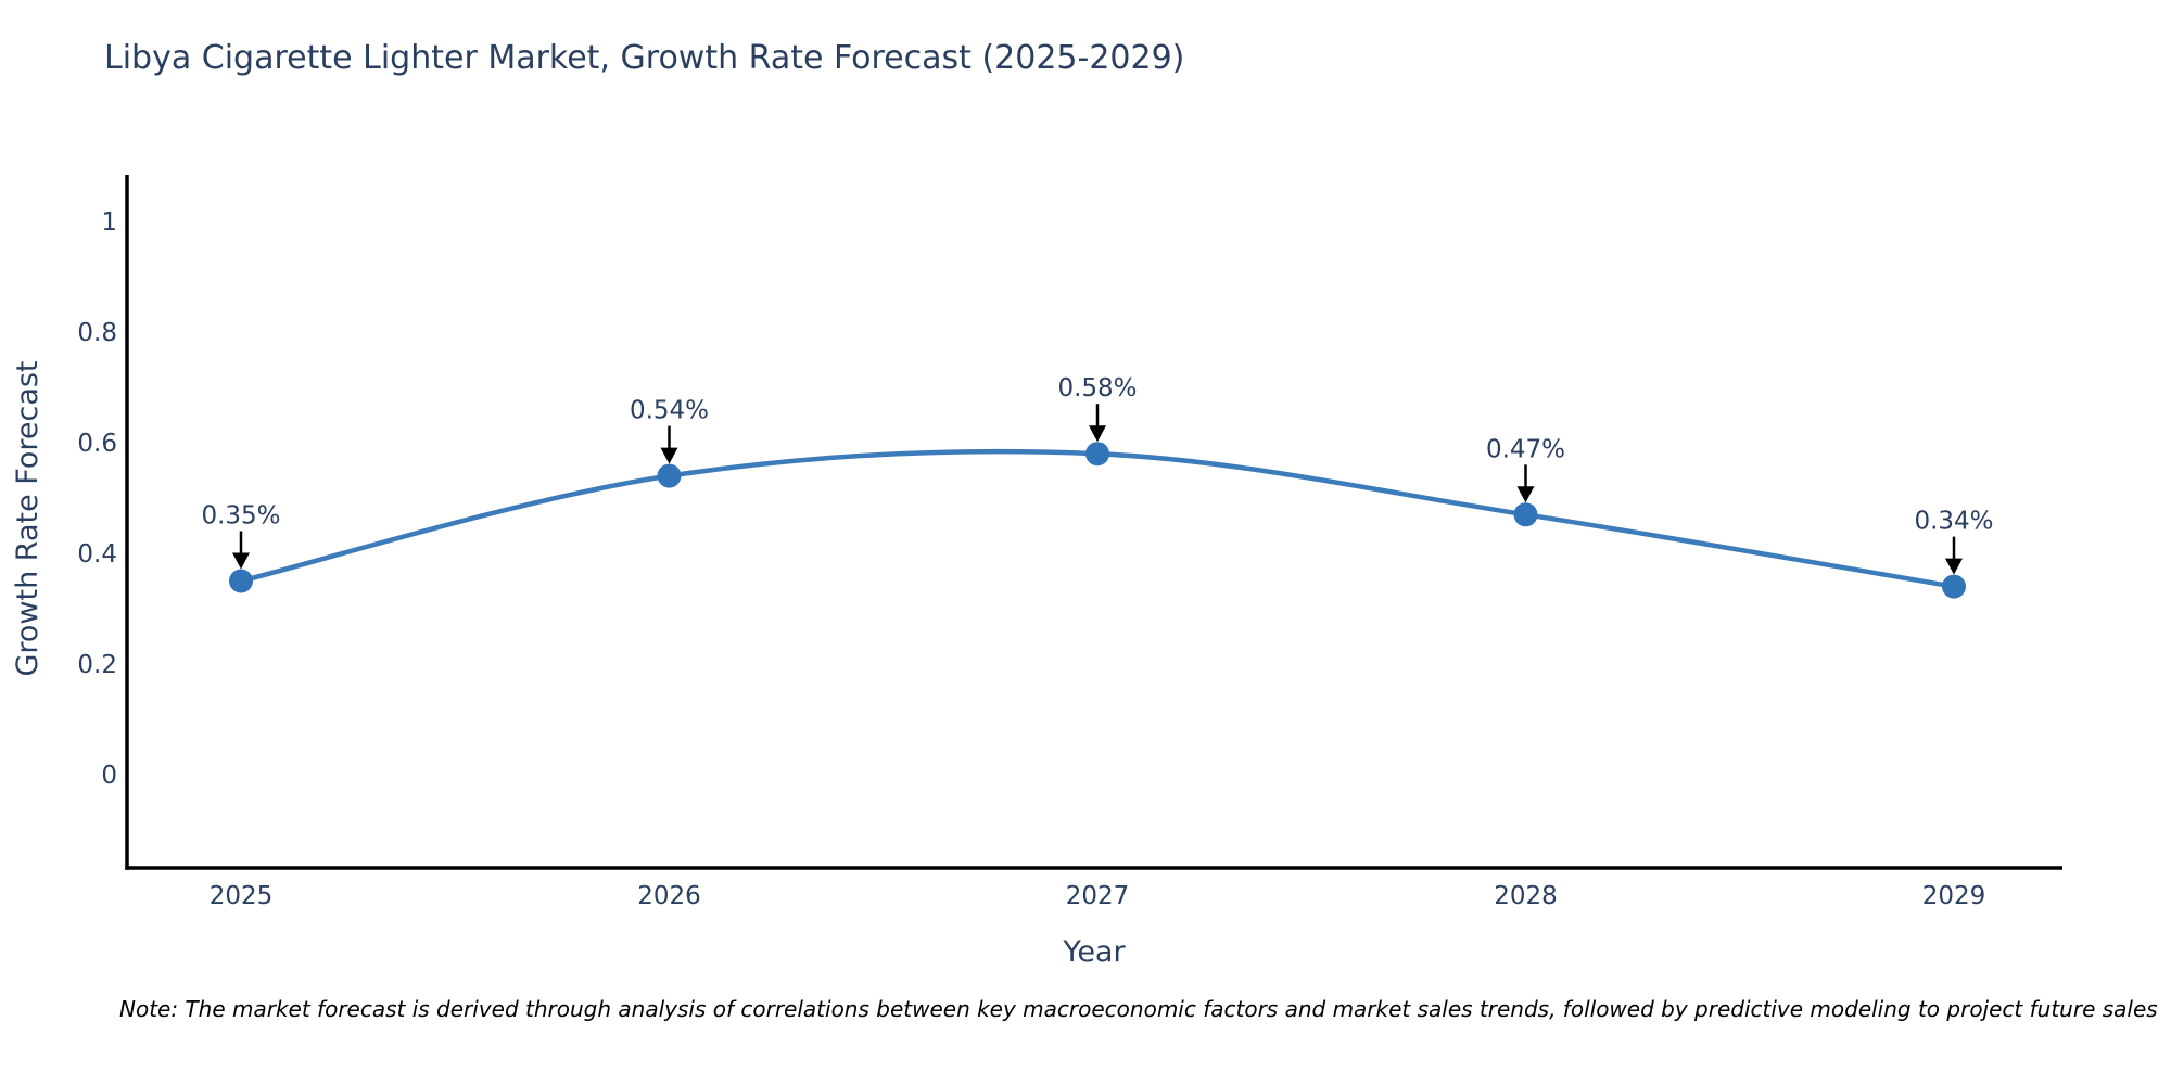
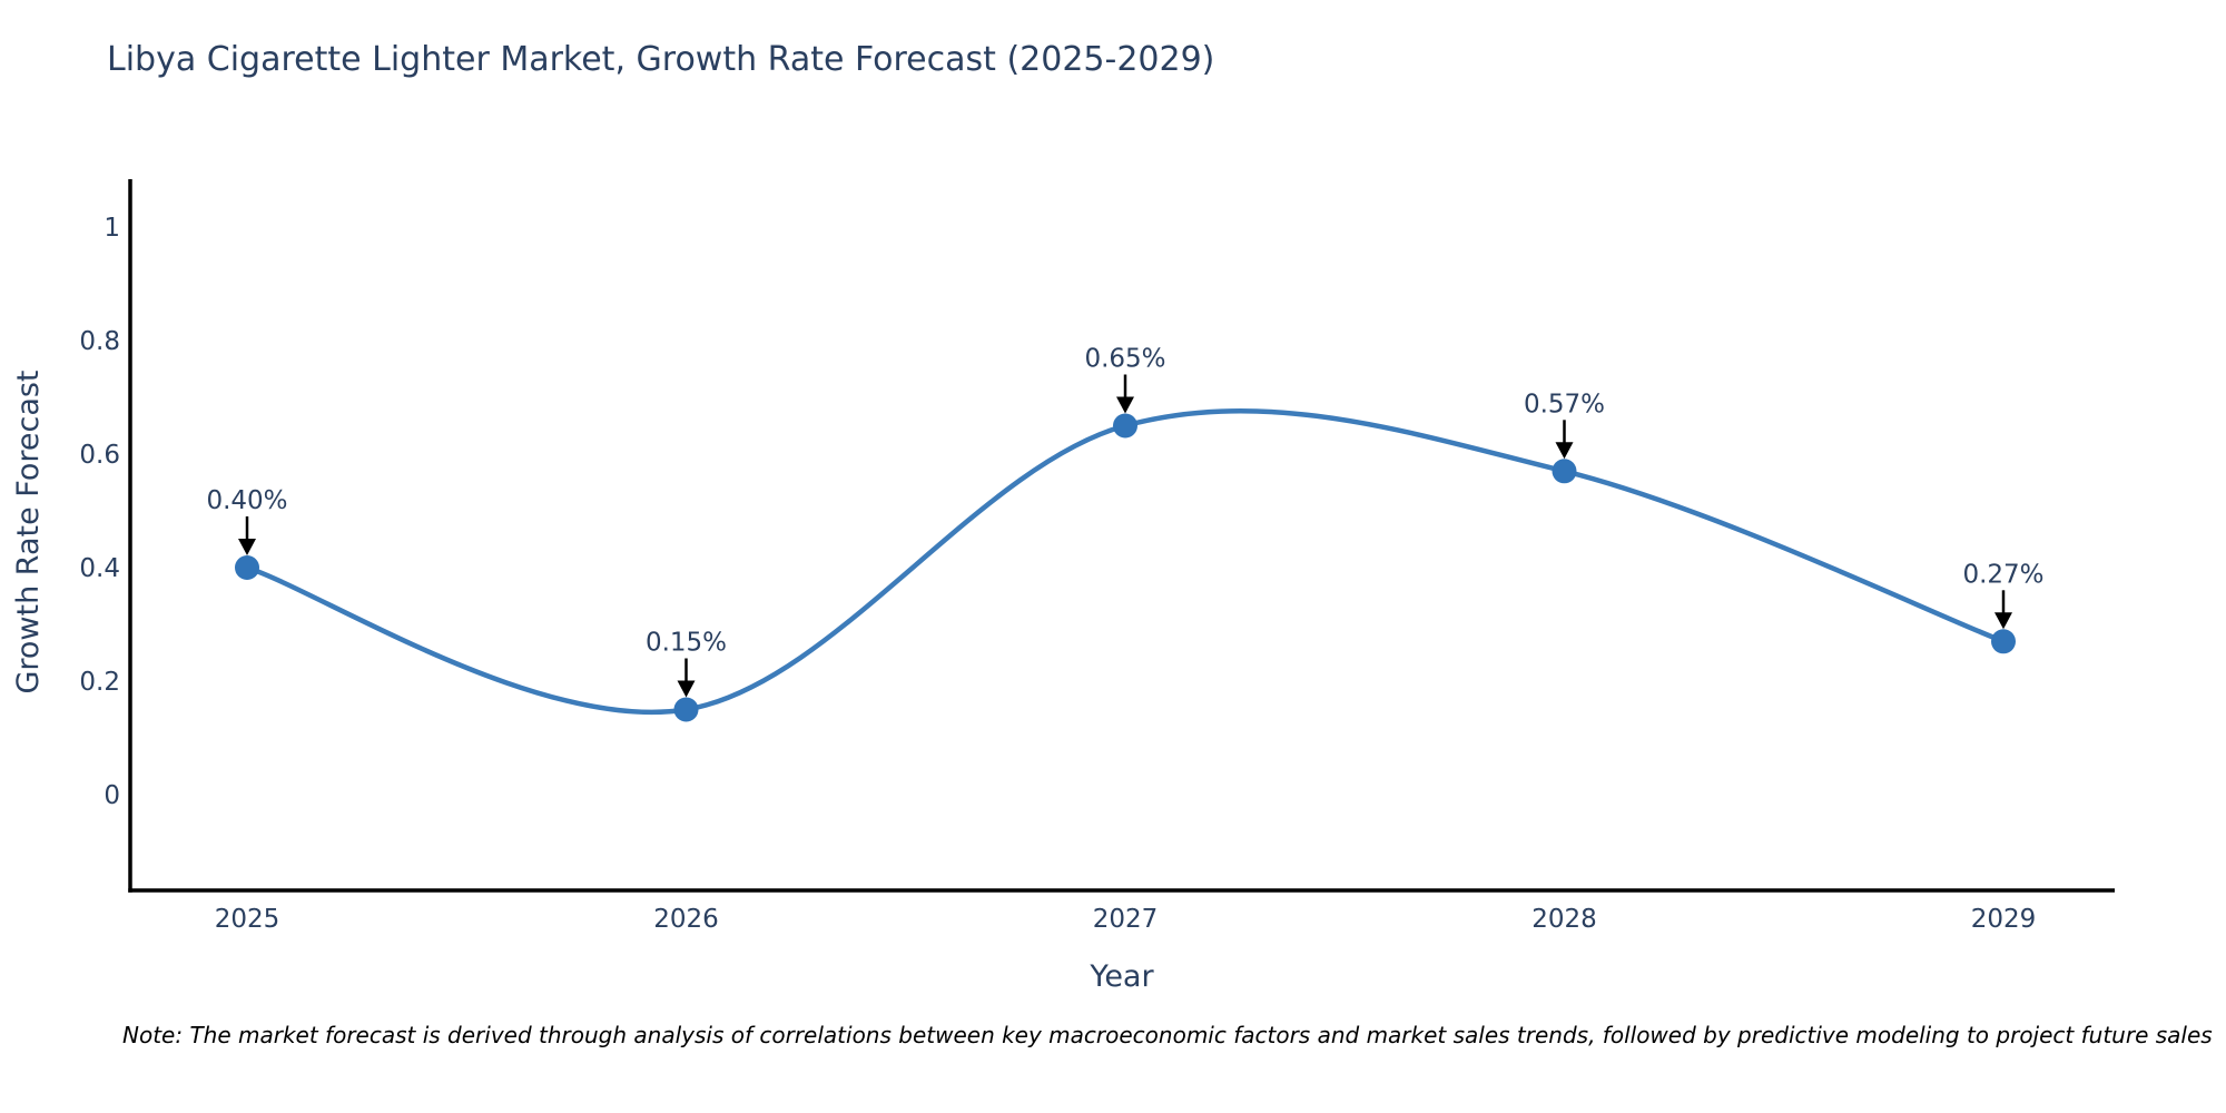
2025: 0.35% -> 0.40%
2026: 0.54% -> 0.15%
2027: 0.58% -> 0.65%
2028: 0.47% -> 0.57%
2029: 0.34% -> 0.27%
